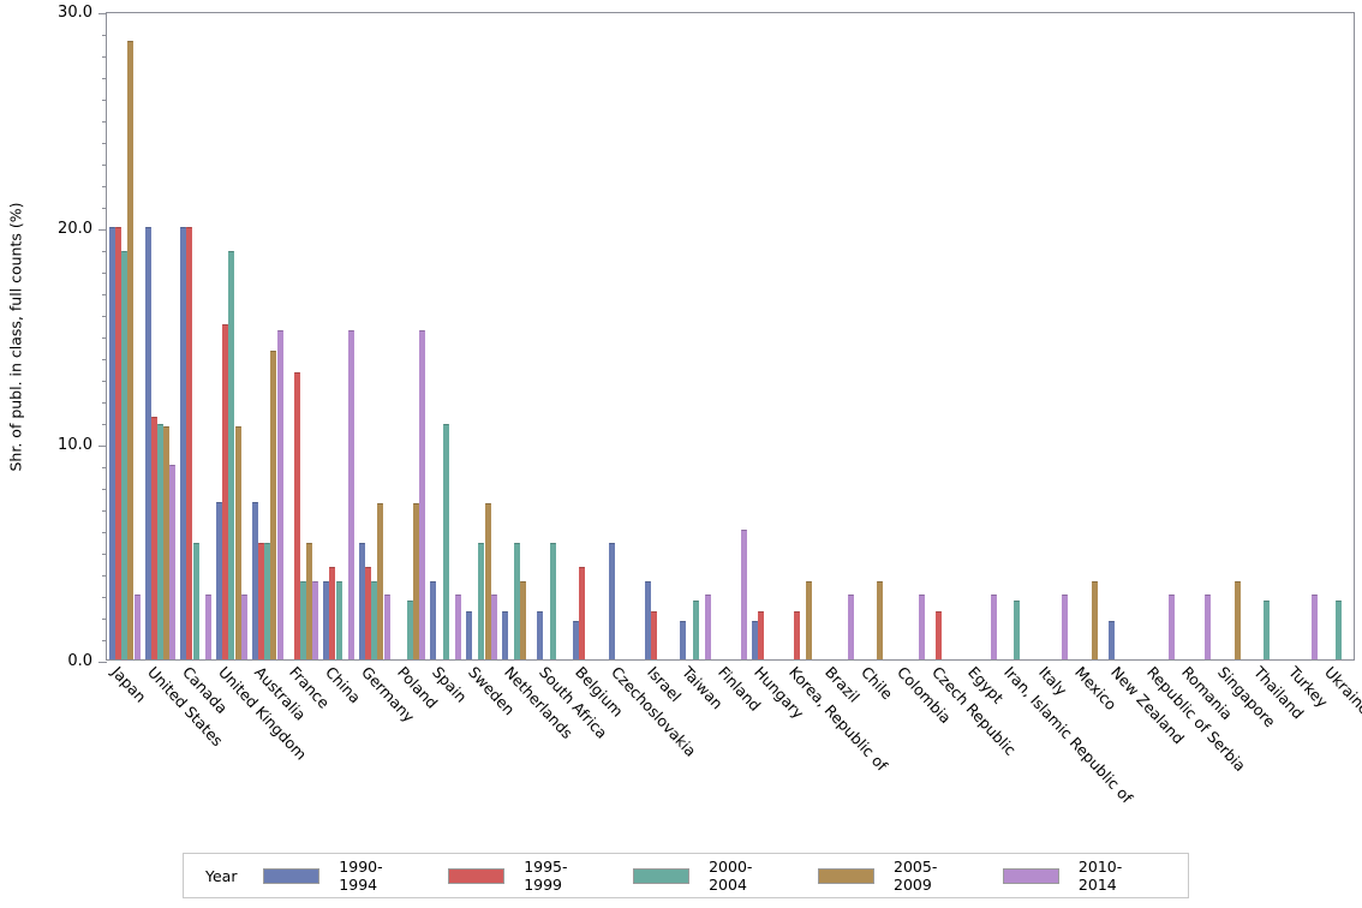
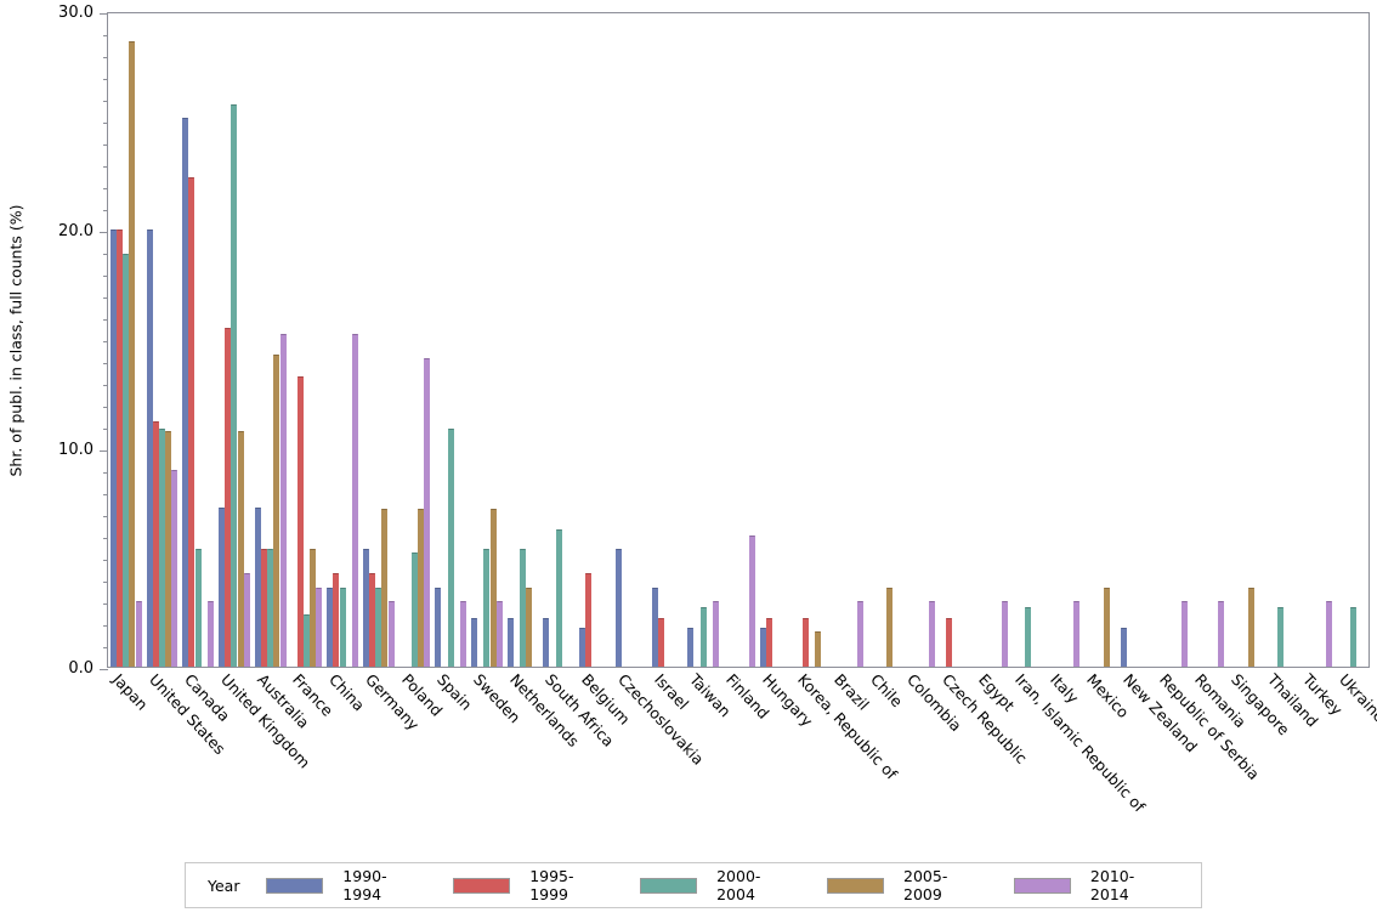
1990-1994/Canada: 20.0 -> 25.1
1995-1999/Canada: 20.0 -> 22.4
2000-2004/United Kingdom: 18.9 -> 25.7
2010-2014/United Kingdom: 3.0 -> 4.3
2000-2004/France: 3.6 -> 2.4
2000-2004/Poland: 2.7 -> 5.2
2010-2014/Poland: 15.2 -> 14.1
2000-2004/South Africa: 5.4 -> 6.3
2005-2009/Korea, Republic of: 3.6 -> 1.6
